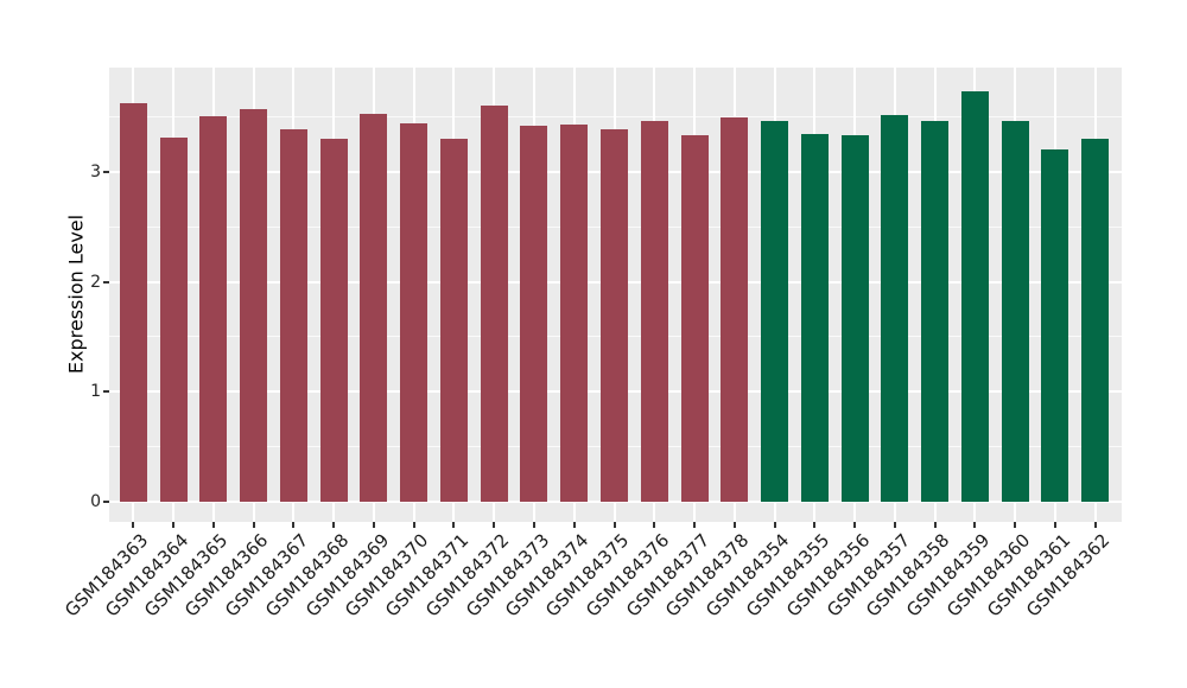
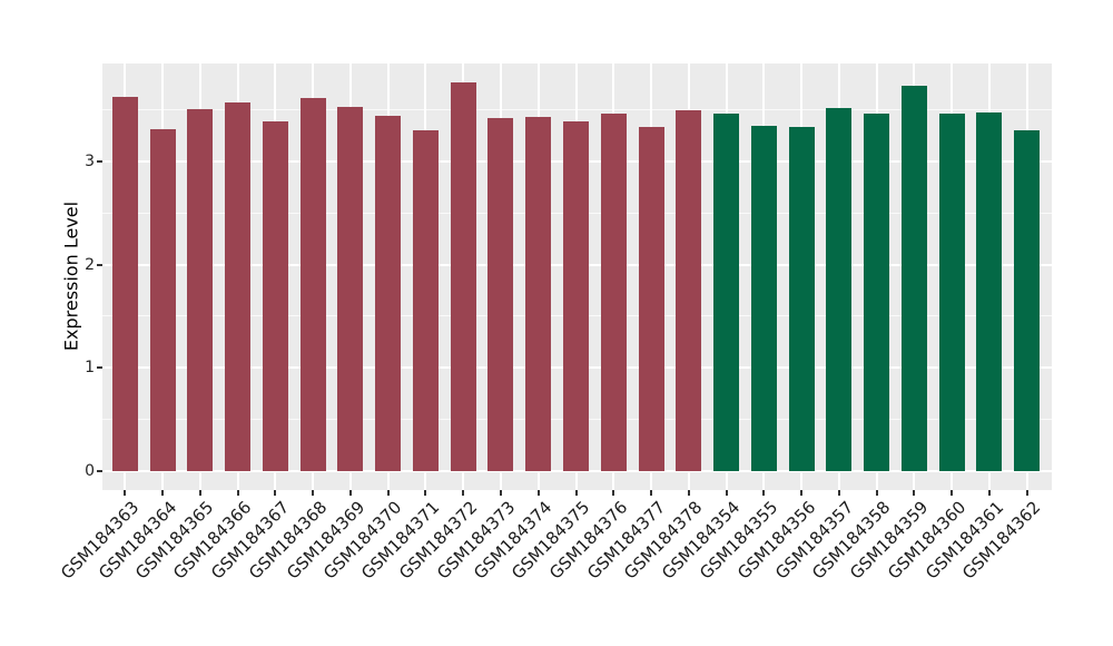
GSM184368: 3.3 -> 3.6
GSM184372: 3.6 -> 3.8
GSM184361: 3.2 -> 3.5
